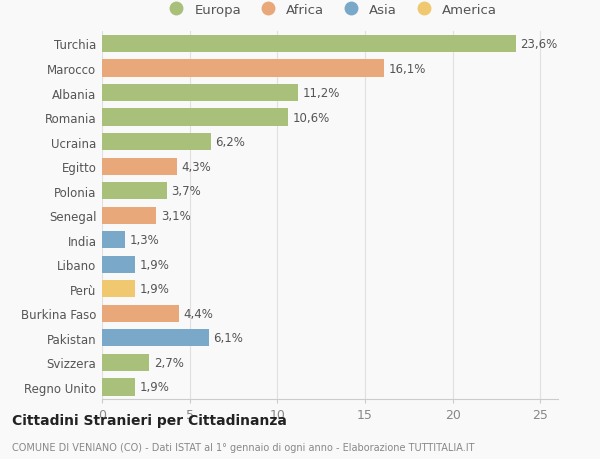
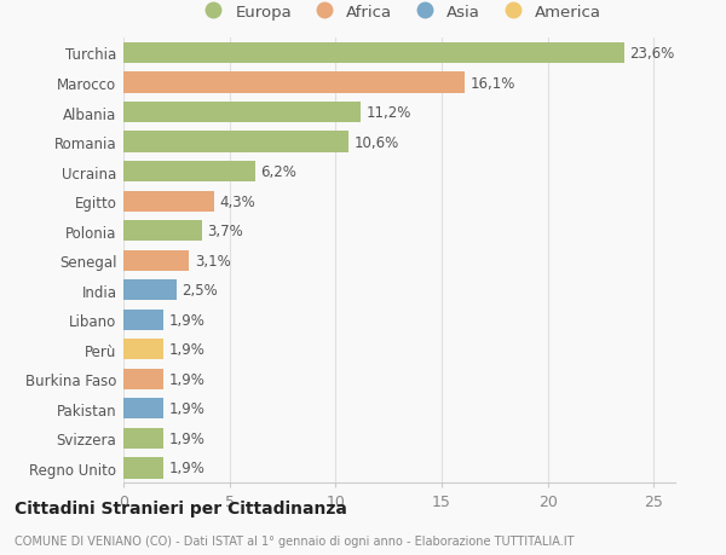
India: 1,3% -> 2,5%
Burkina Faso: 4,4% -> 1,9%
Pakistan: 6,1% -> 1,9%
Svizzera: 2,7% -> 1,9%
